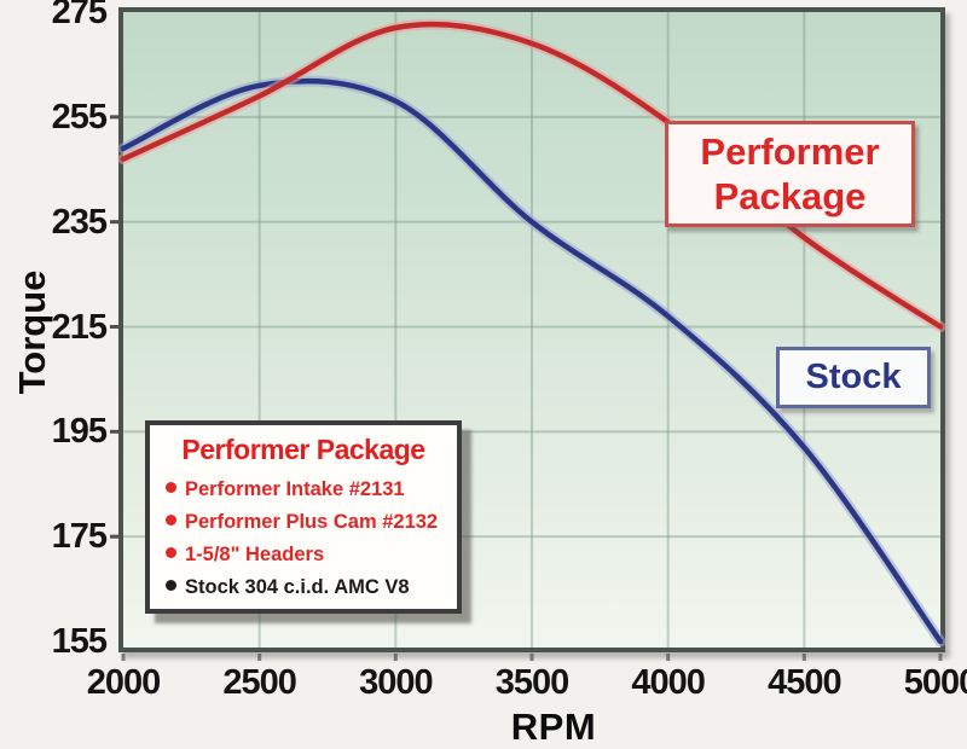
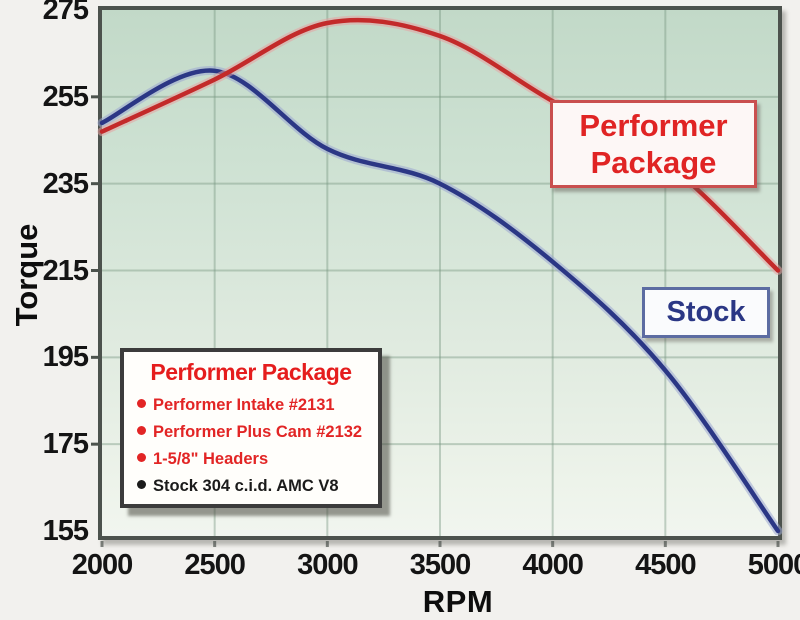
Stock/3000: 258 -> 243
Performer Package/4500: 232 -> 240
